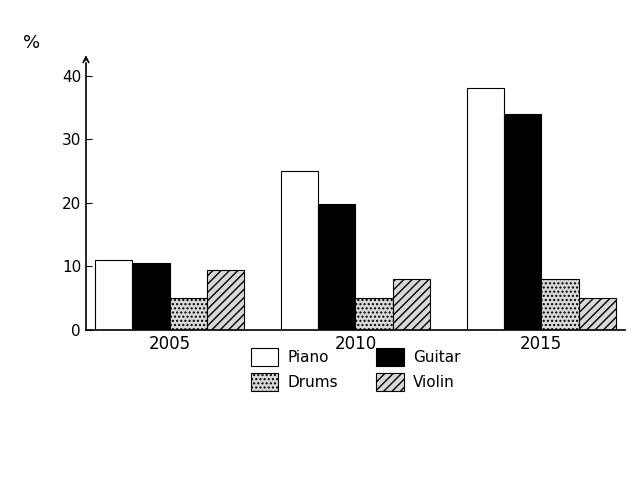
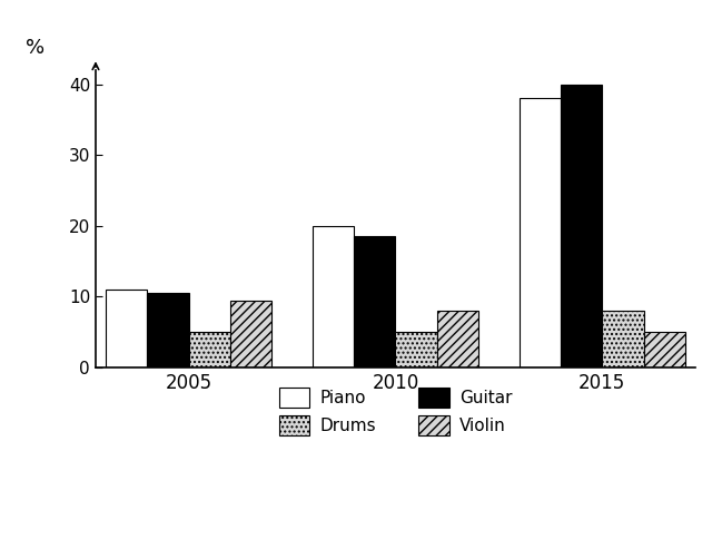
Piano/2010: 25 -> 20
Guitar/2010: 19.8 -> 18.5
Guitar/2015: 34.0 -> 40.0
